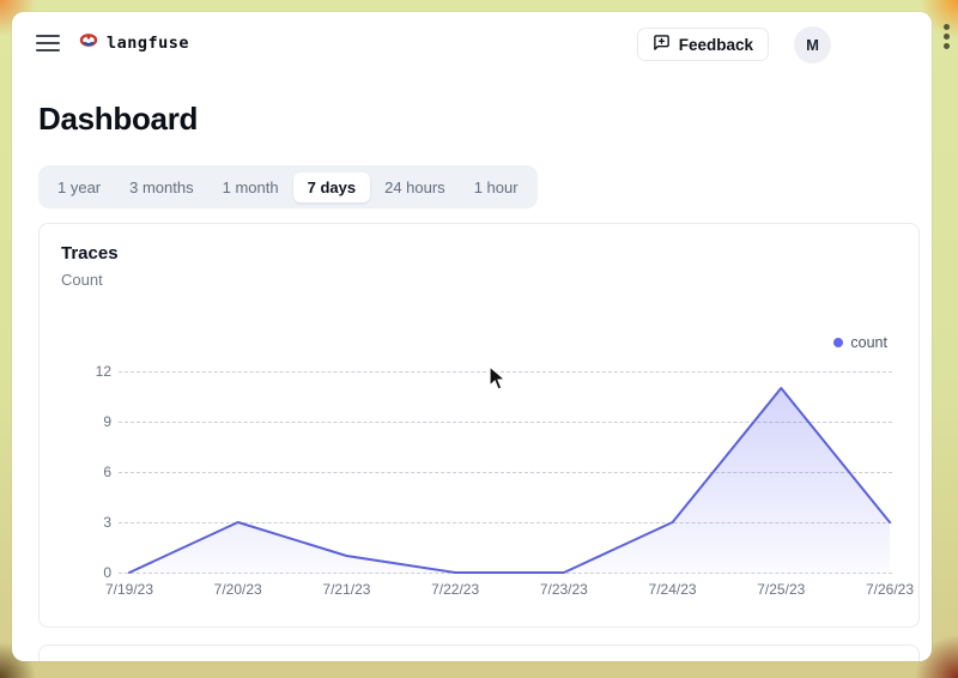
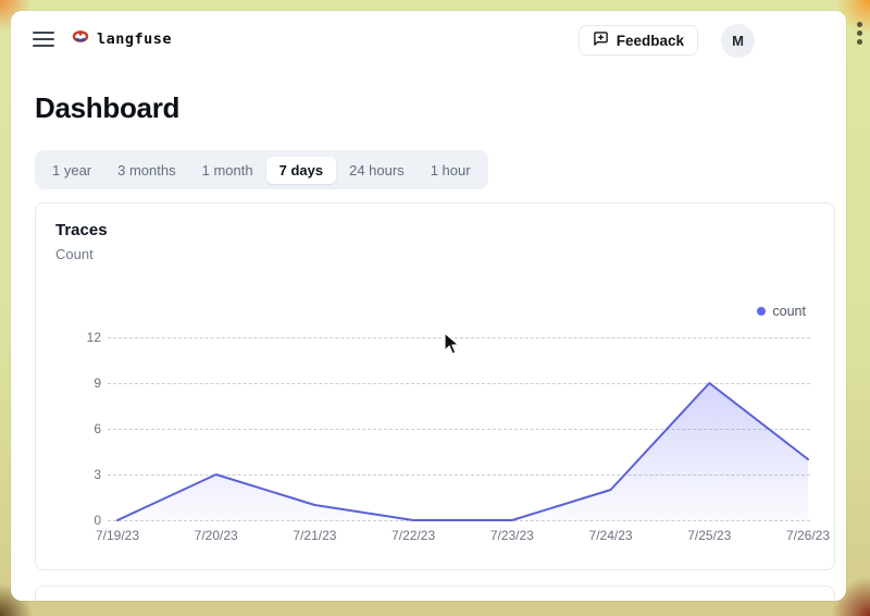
7/24/23: 3 -> 2
7/25/23: 11 -> 9
7/26/23: 3 -> 4
